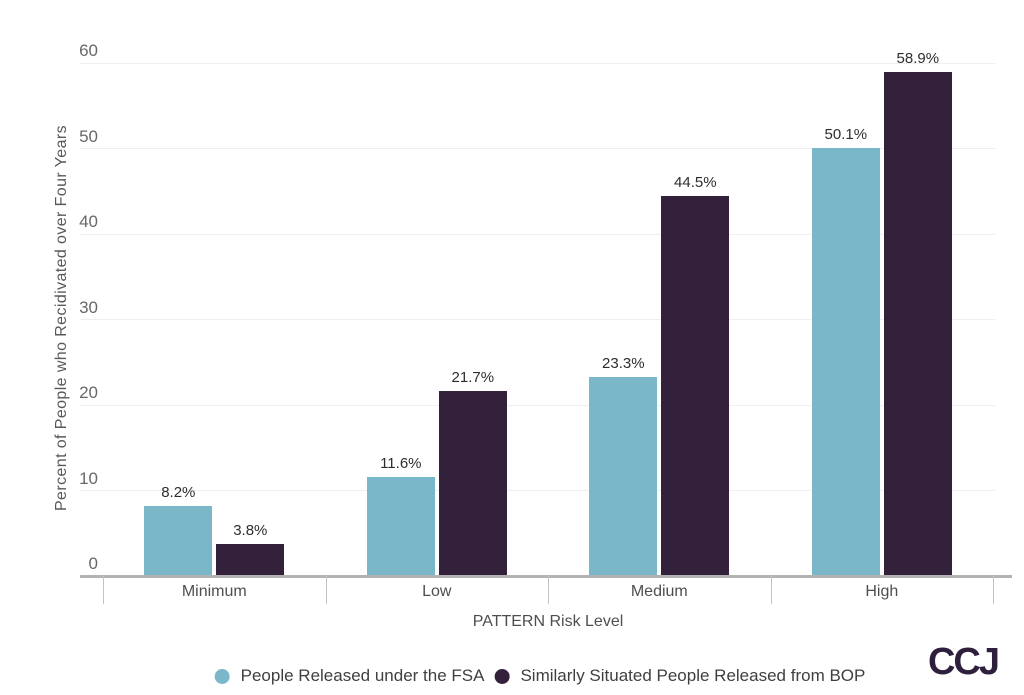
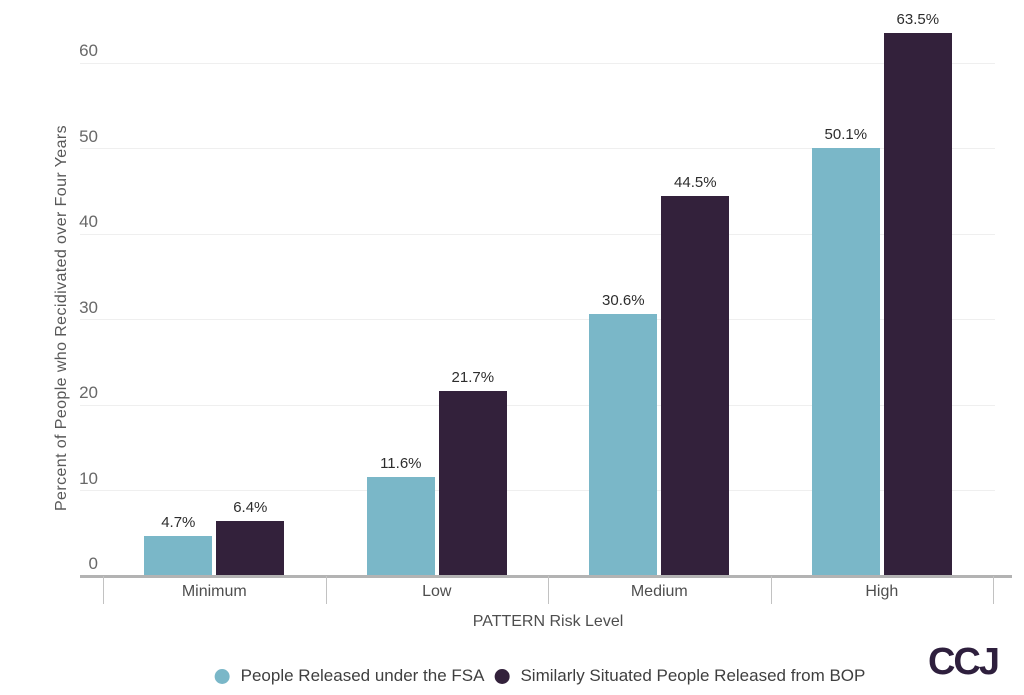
People Released under the FSA/Minimum: 8.2% -> 4.7%
Similarly Situated People Released from BOP/Minimum: 3.8% -> 6.4%
People Released under the FSA/Medium: 23.3% -> 30.6%
Similarly Situated People Released from BOP/High: 58.9% -> 63.5%
